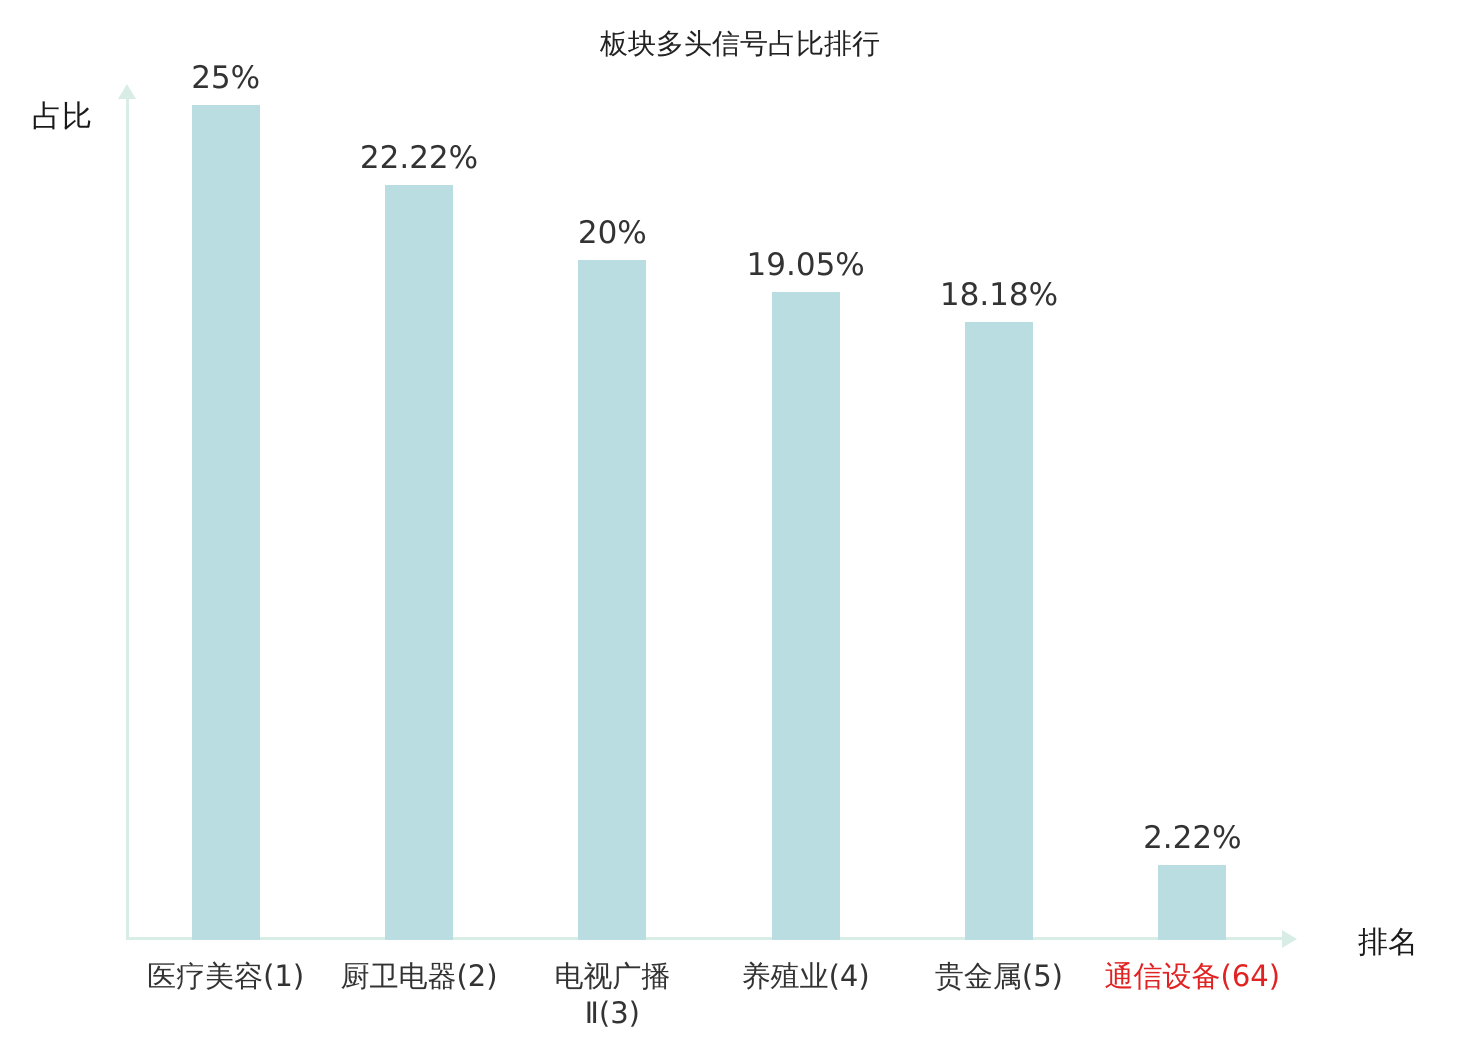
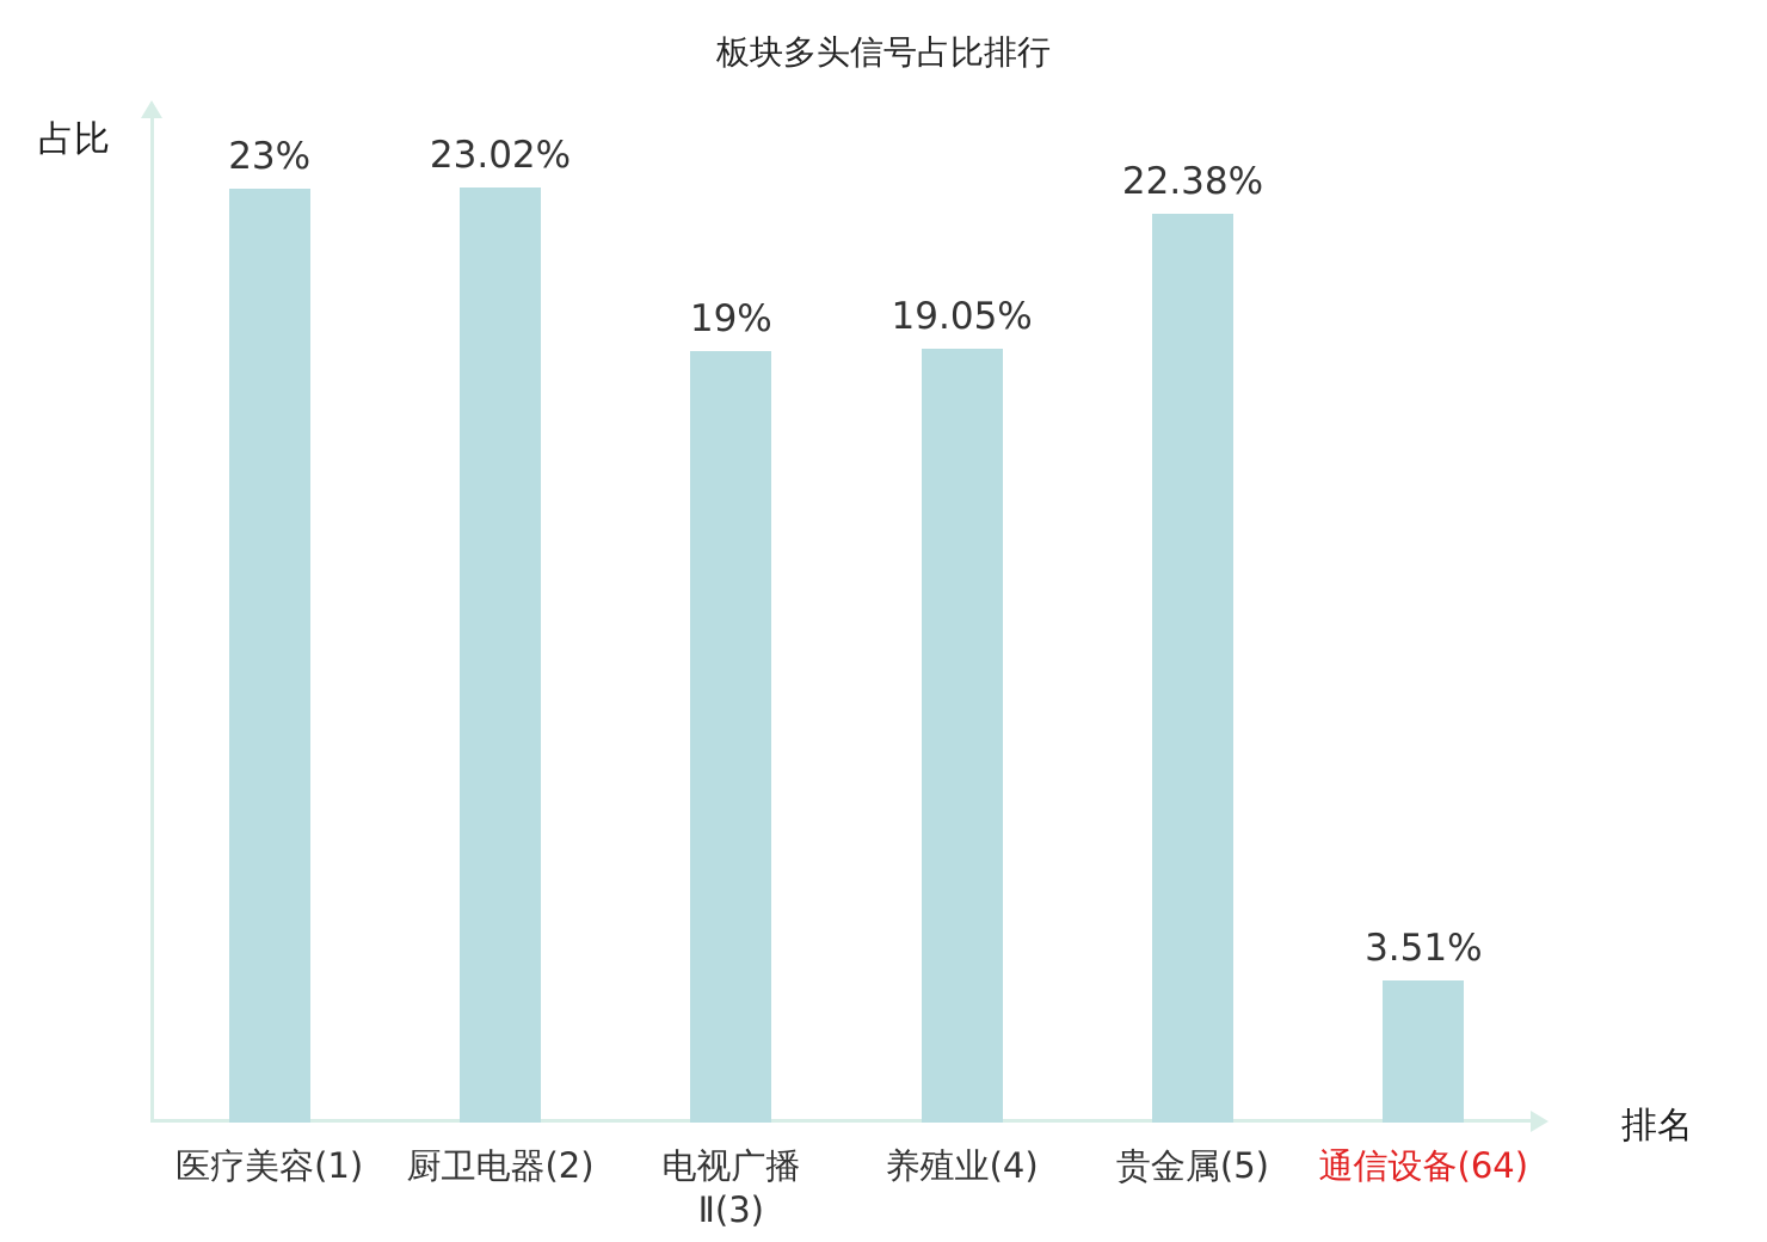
医疗美容(1): 25% -> 23%
厨卫电器(2): 22.22% -> 23.02%
电视广播 Ⅱ(3): 20% -> 19%
贵金属(5): 18.18% -> 22.38%
通信设备(64): 2.22% -> 3.51%
